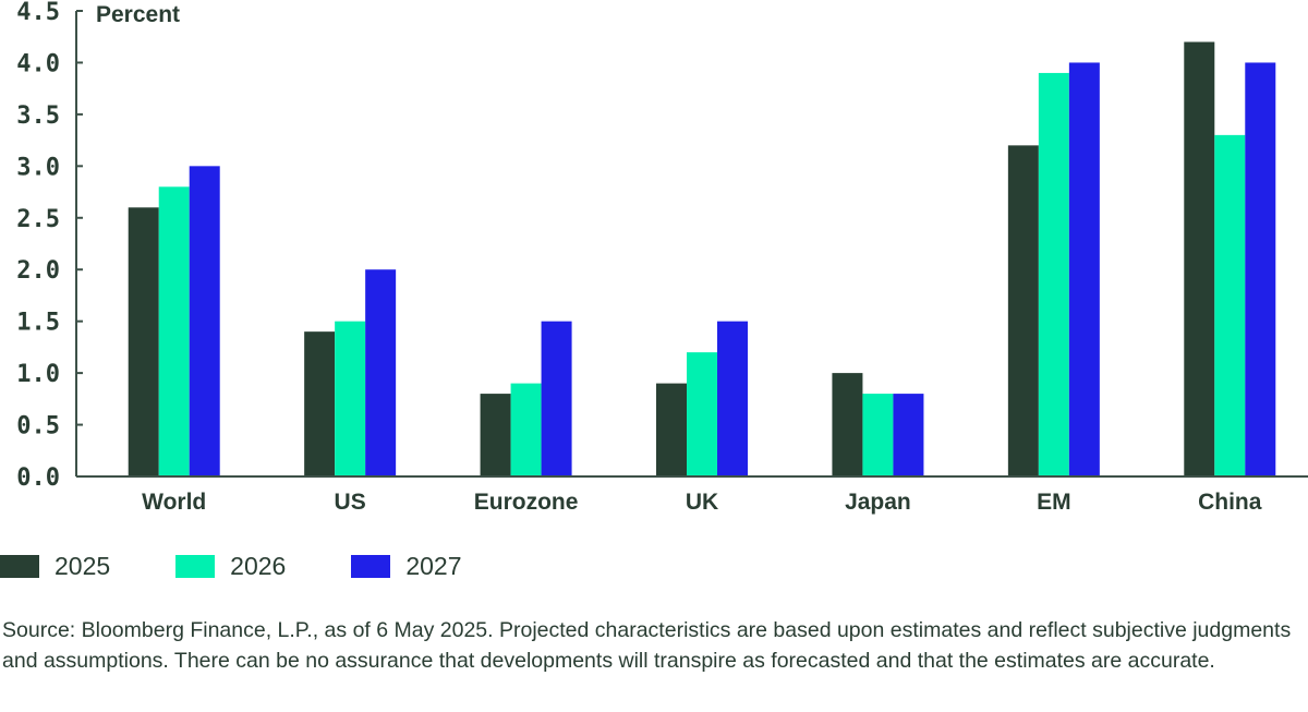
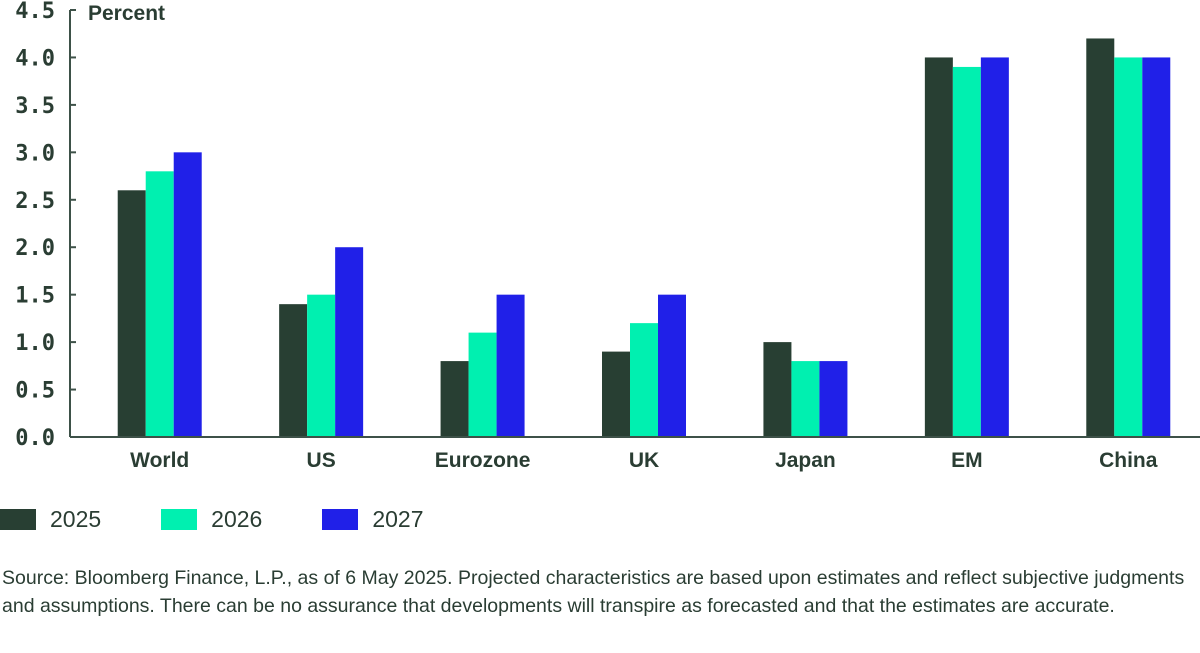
2026/Eurozone: 0.9 -> 1.1
2025/EM: 3.2 -> 4.0
2026/China: 3.3 -> 4.0
